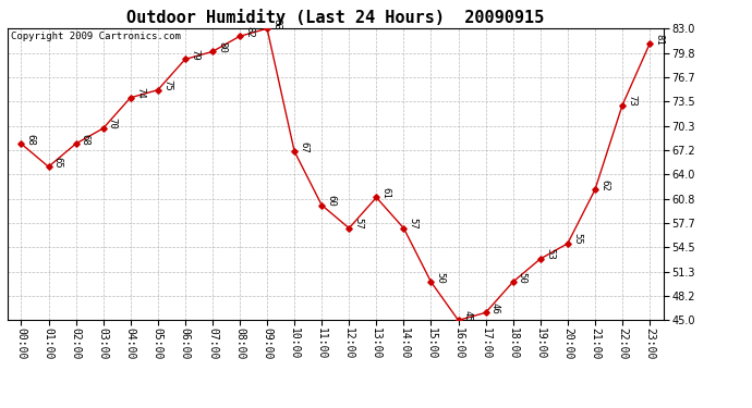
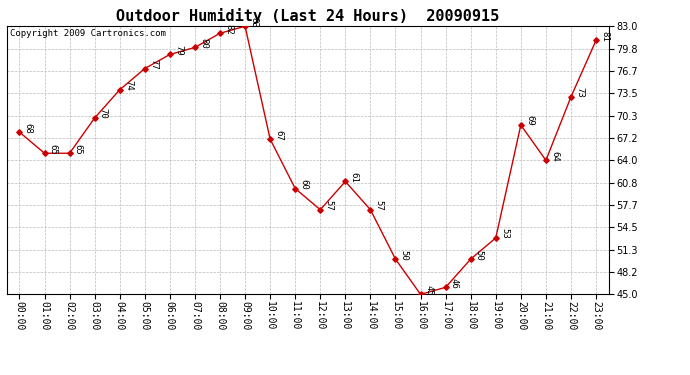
02:00: 68 -> 65
05:00: 75 -> 77
20:00: 55 -> 69
21:00: 62 -> 64
